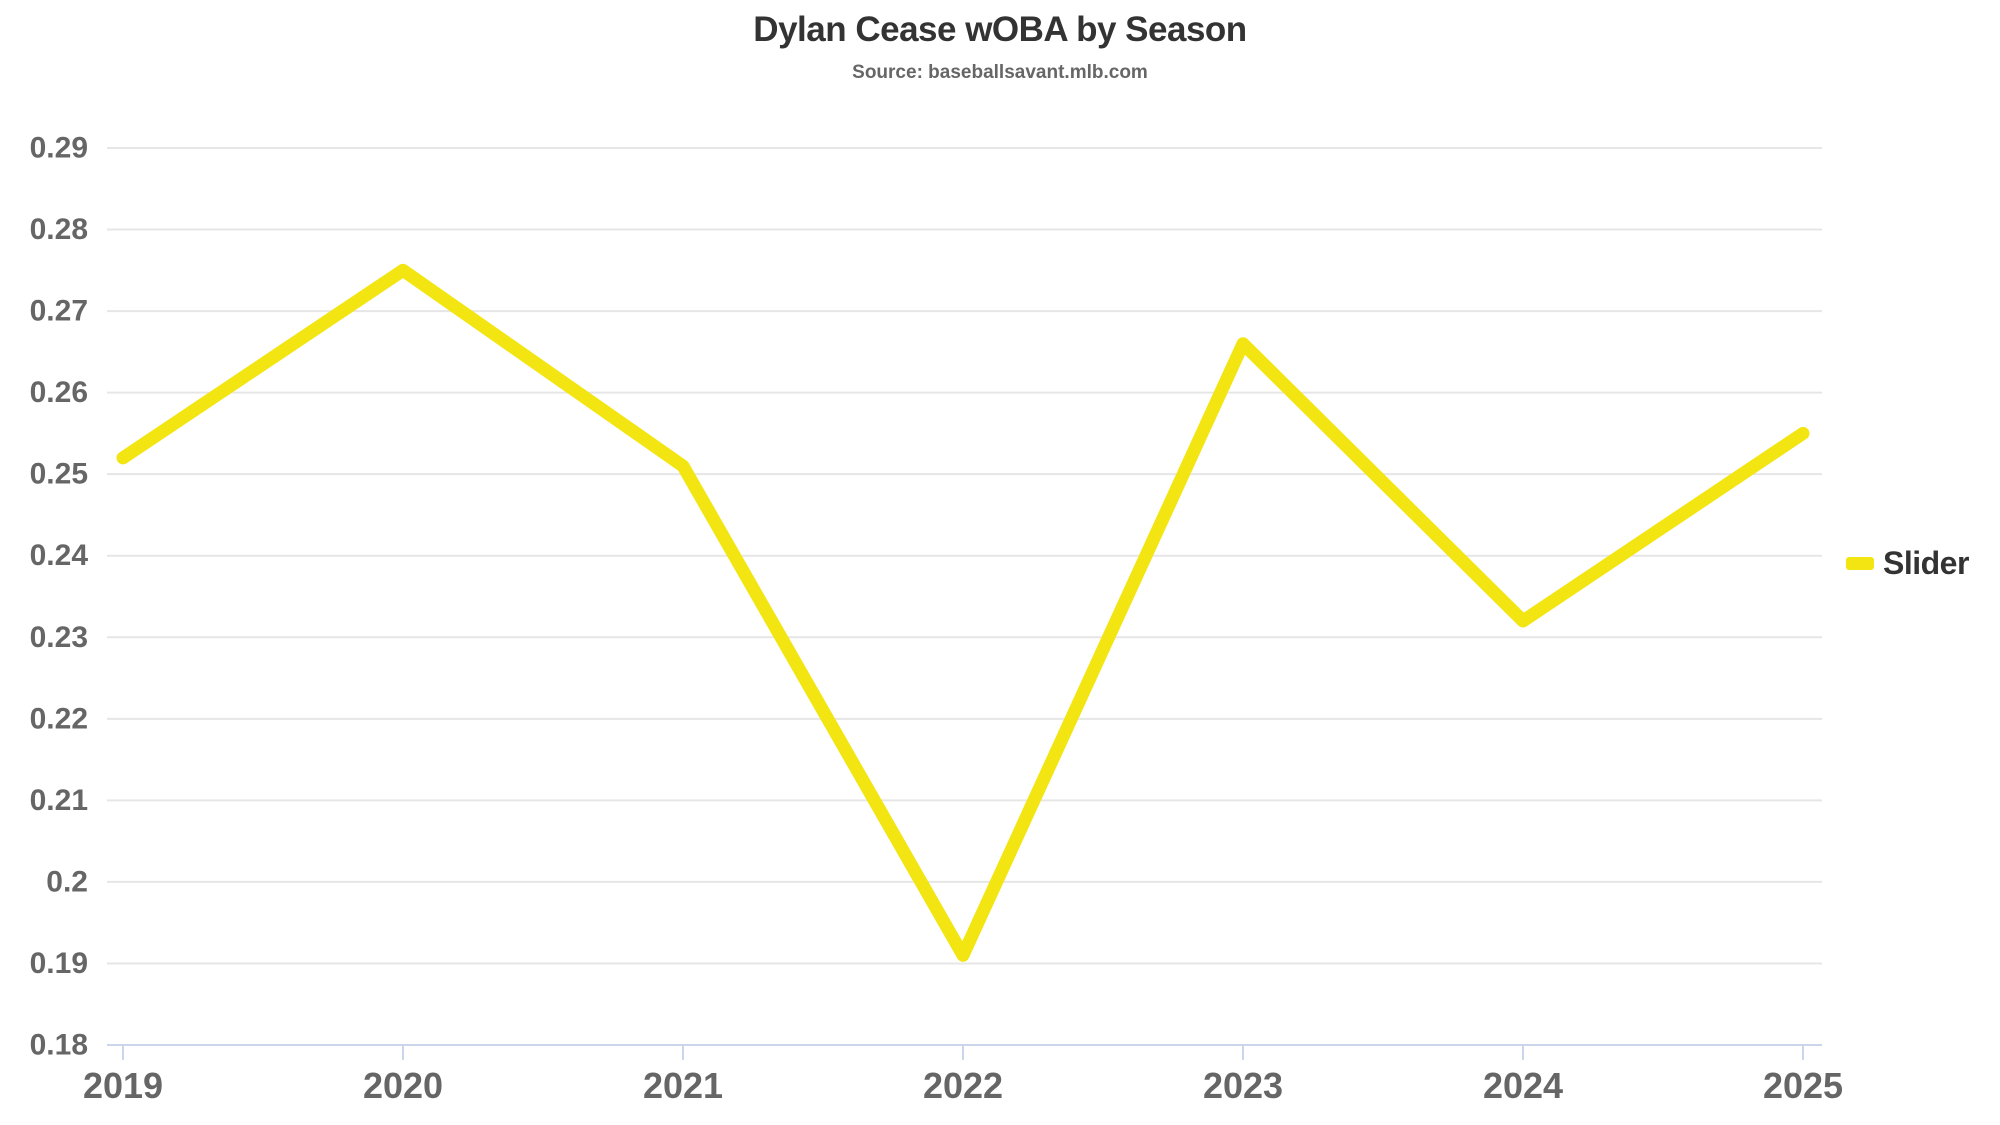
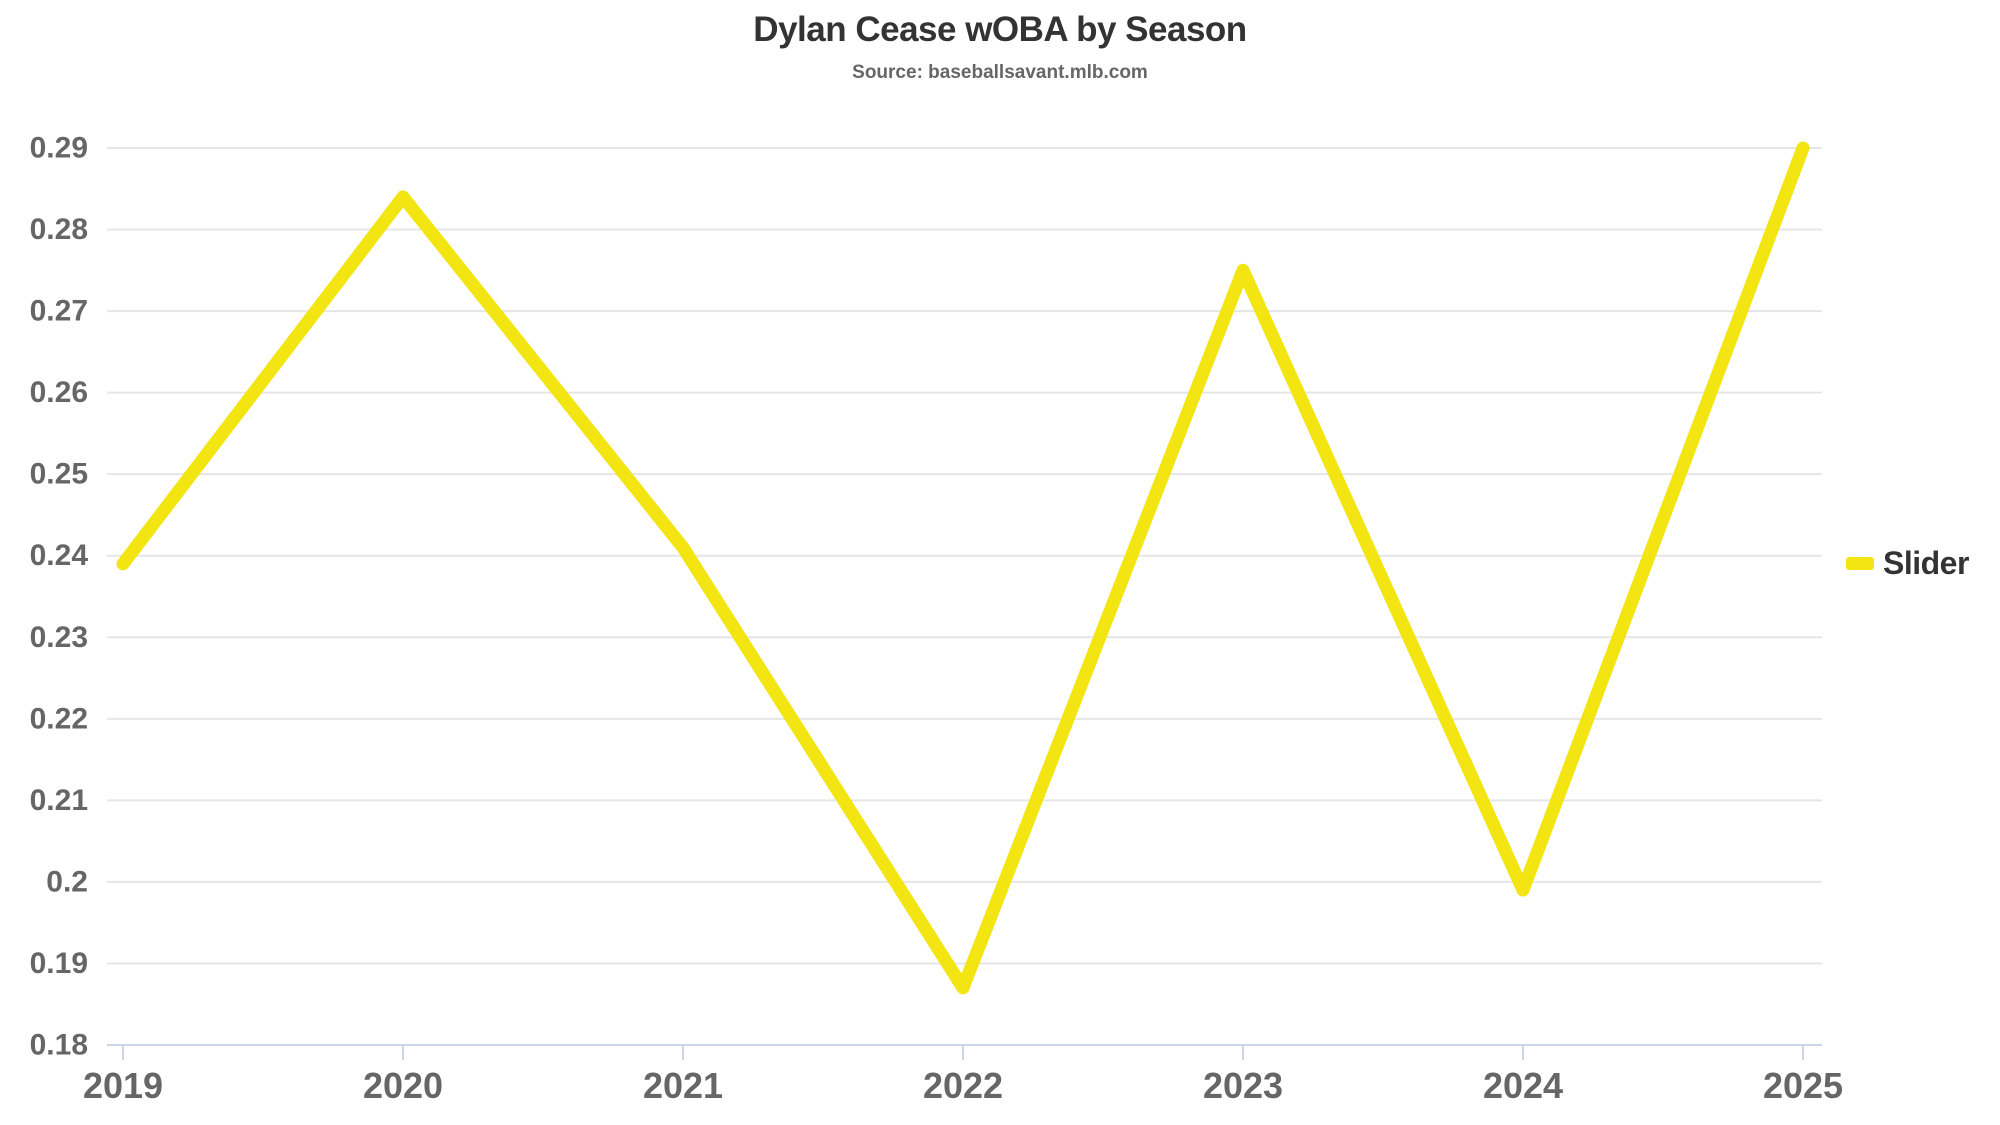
2019: 0.252 -> 0.239
2020: 0.275 -> 0.284
2021: 0.251 -> 0.241
2022: 0.191 -> 0.187
2023: 0.266 -> 0.275
2024: 0.232 -> 0.199
2025: 0.255 -> 0.290
